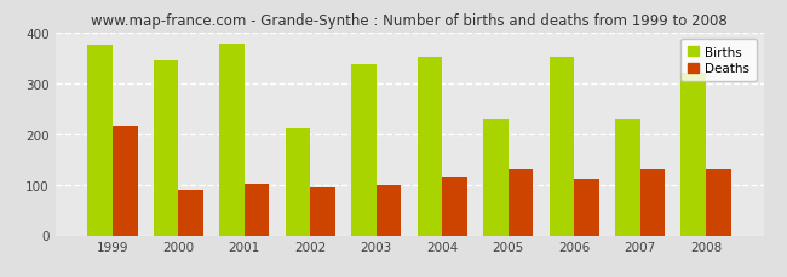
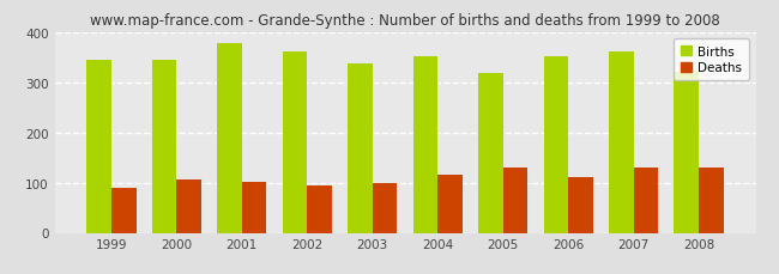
Births/1999: 375 -> 345
Deaths/1999: 215 -> 90
Deaths/2000: 90 -> 106
Births/2002: 210 -> 362
Births/2005: 230 -> 319
Births/2007: 230 -> 361
